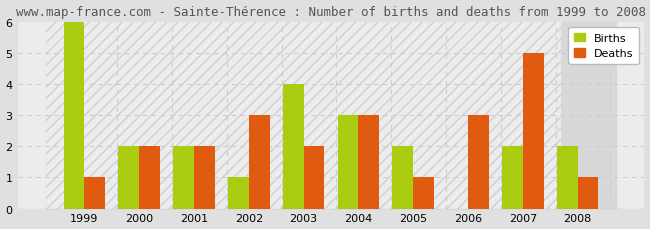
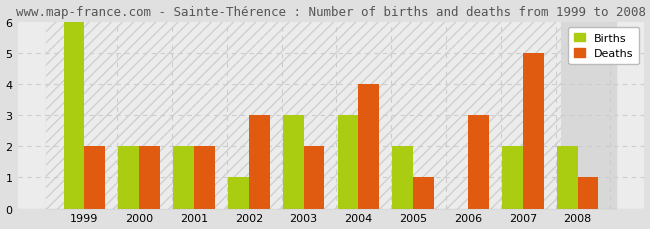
Deaths/1999: 1 -> 2
Births/2003: 4 -> 3
Deaths/2004: 3 -> 4
